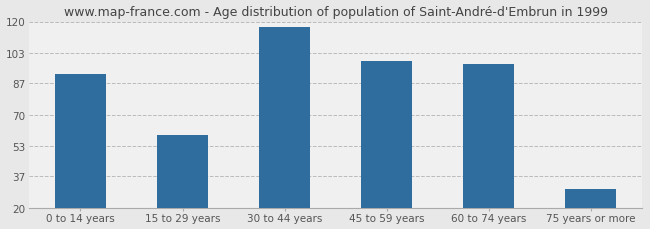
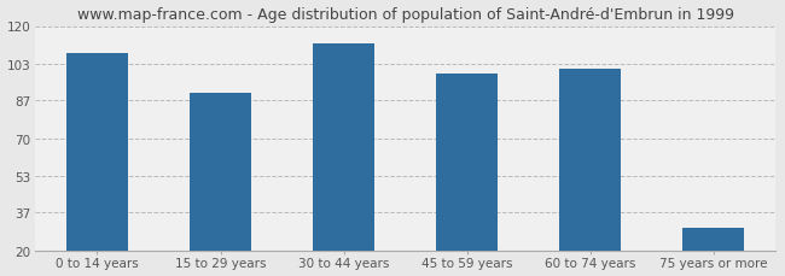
0 to 14 years: 92 -> 108
15 to 29 years: 59 -> 90
30 to 44 years: 117 -> 112
60 to 74 years: 97 -> 101
